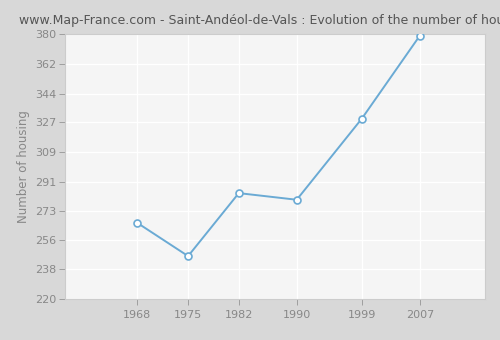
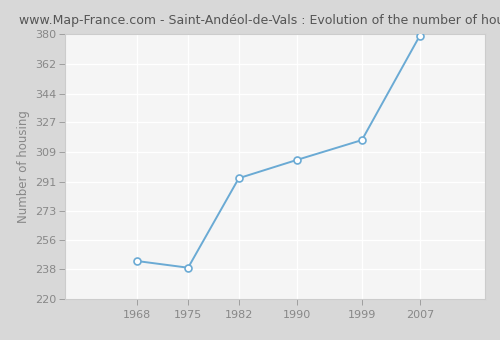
1968: 266 -> 243
1975: 246 -> 239
1982: 284 -> 293
1990: 280 -> 304
1999: 329 -> 316
